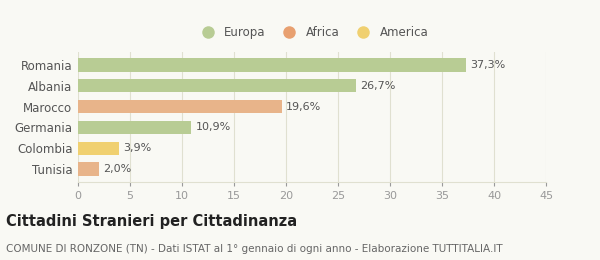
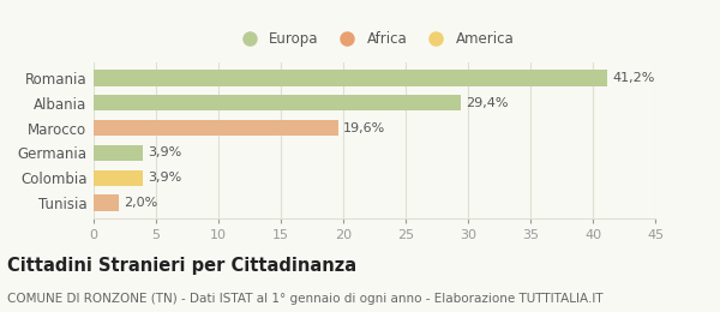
Romania: 37,3% -> 41,2%
Albania: 26,7% -> 29,4%
Germania: 10,9% -> 3,9%
